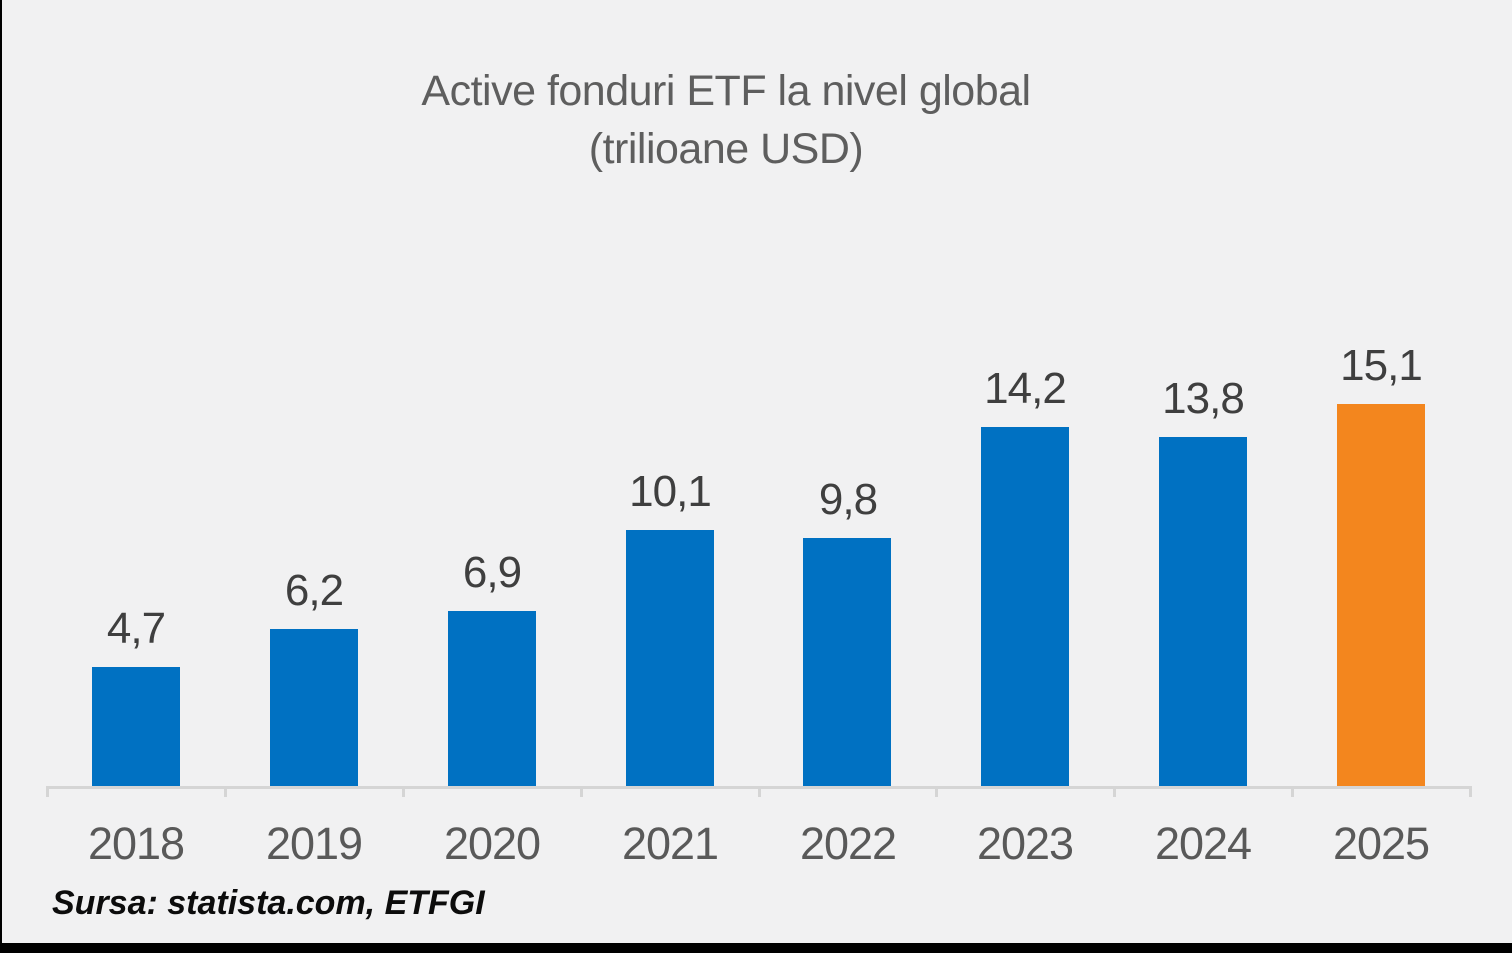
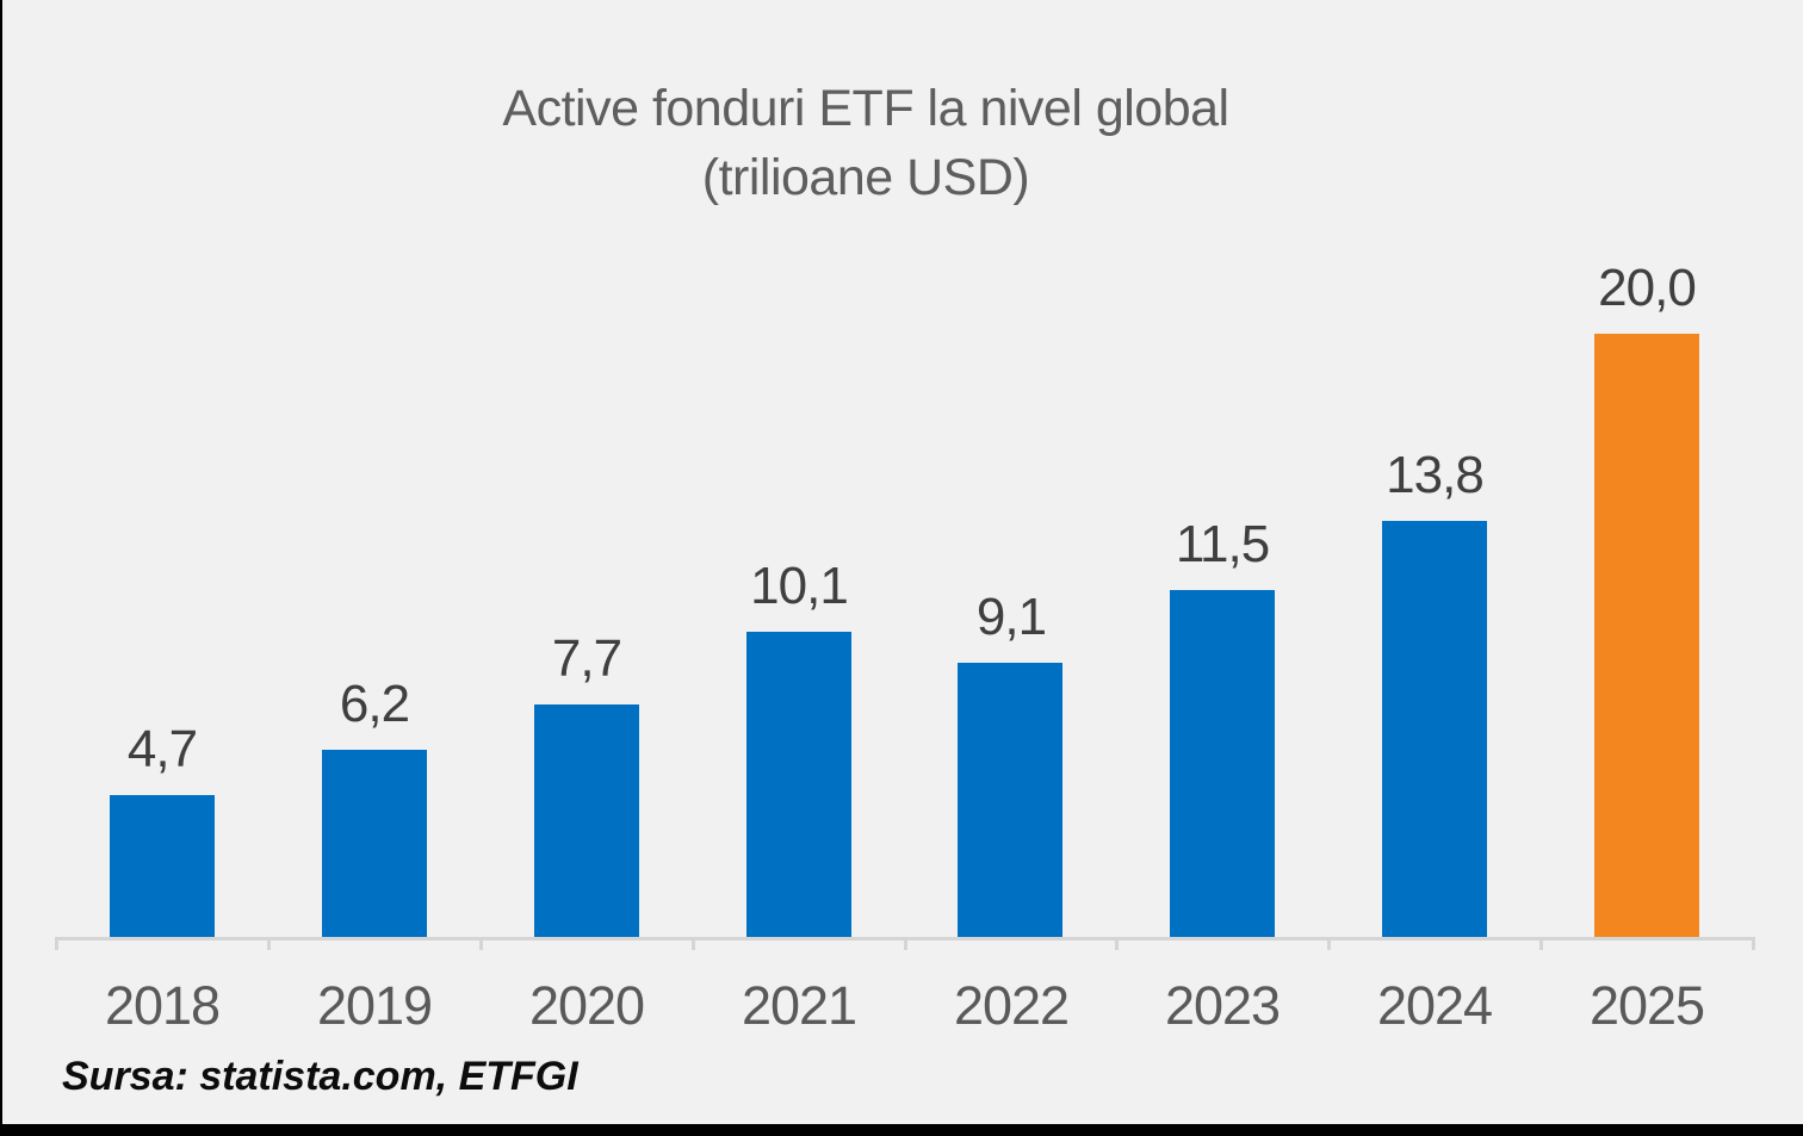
2020: 6,9 -> 7,7
2022: 9,8 -> 9,1
2023: 14,2 -> 11,5
2025: 15,1 -> 20,0
